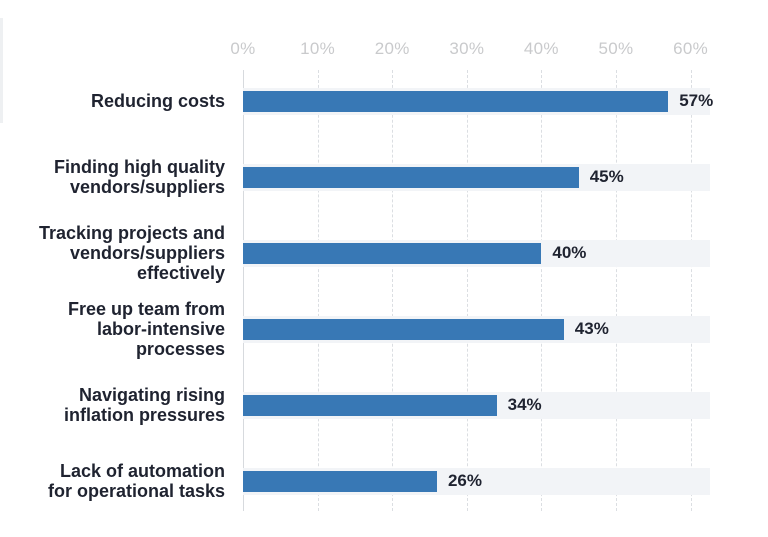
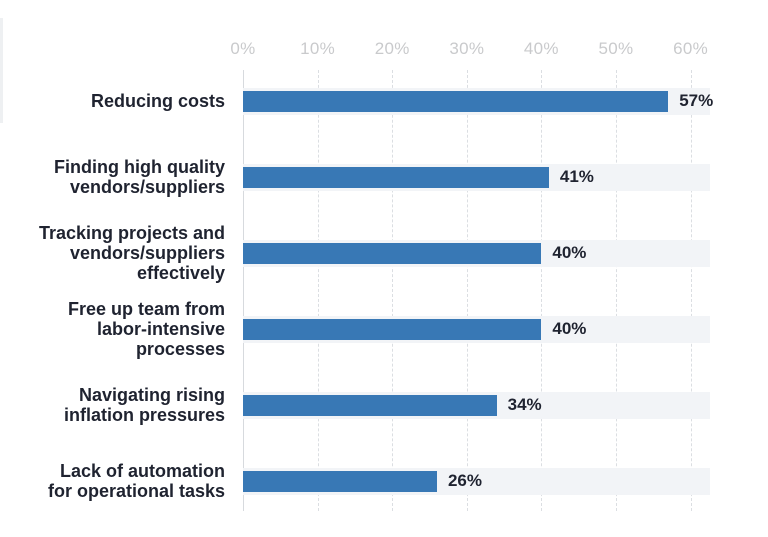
Finding high quality vendors/suppliers: 45% -> 41%
Free up team from labor-intensive processes: 43% -> 40%
